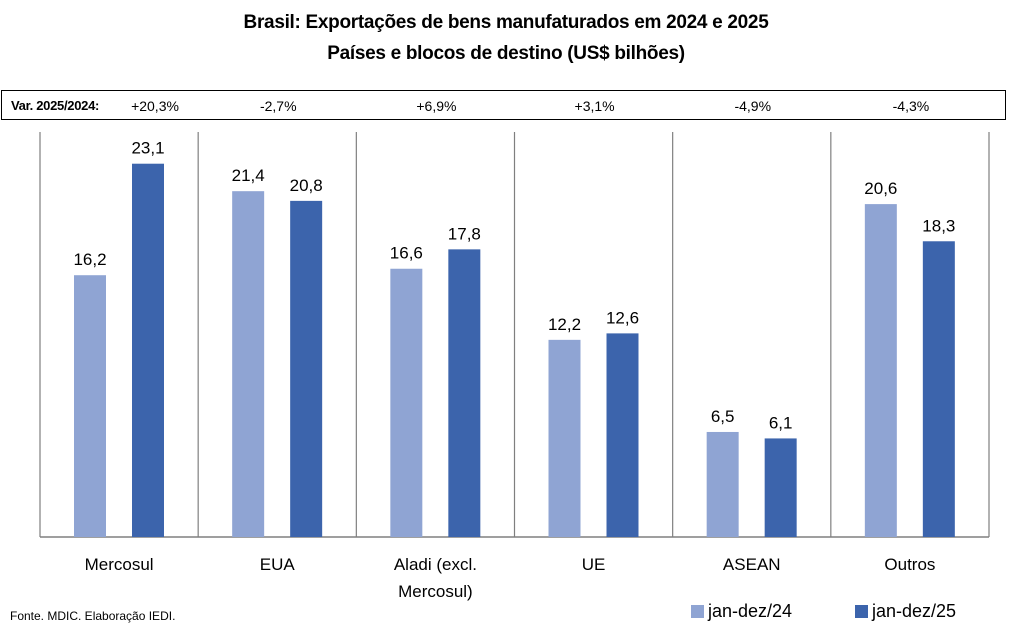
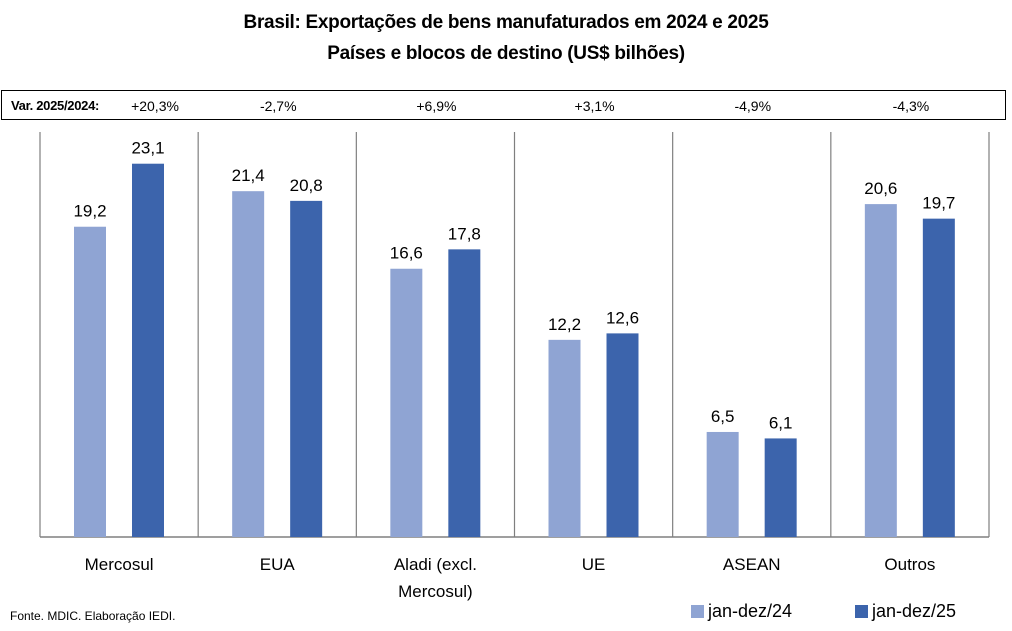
jan-dez/24/Mercosul: 16,2 -> 19,2
jan-dez/25/Outros: 18,3 -> 19,7
